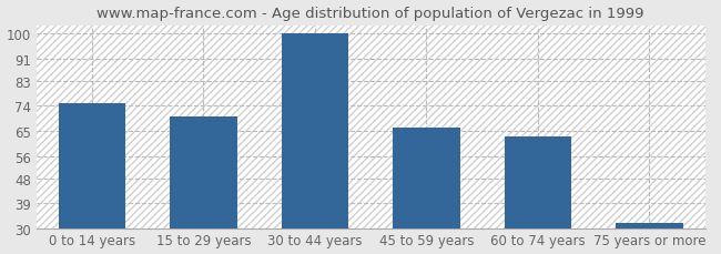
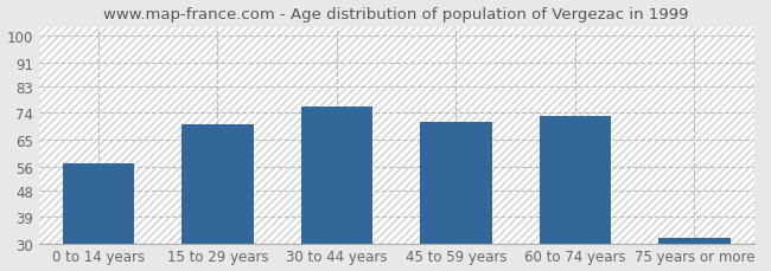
0 to 14 years: 75 -> 57
30 to 44 years: 100 -> 76
45 to 59 years: 66 -> 71
60 to 74 years: 63 -> 73
